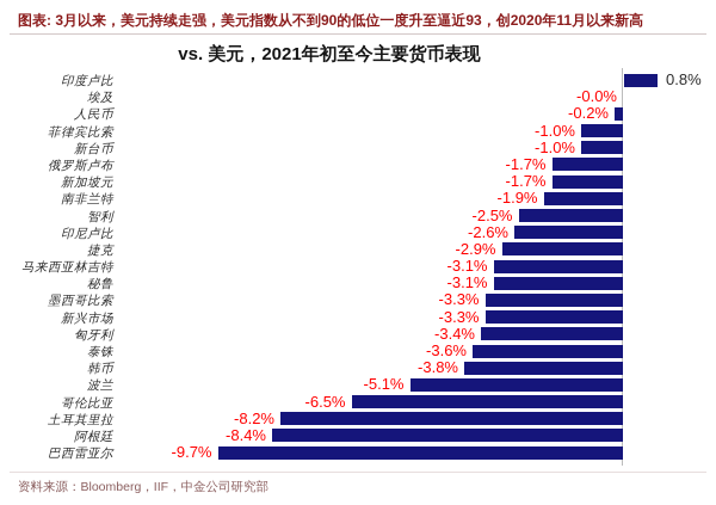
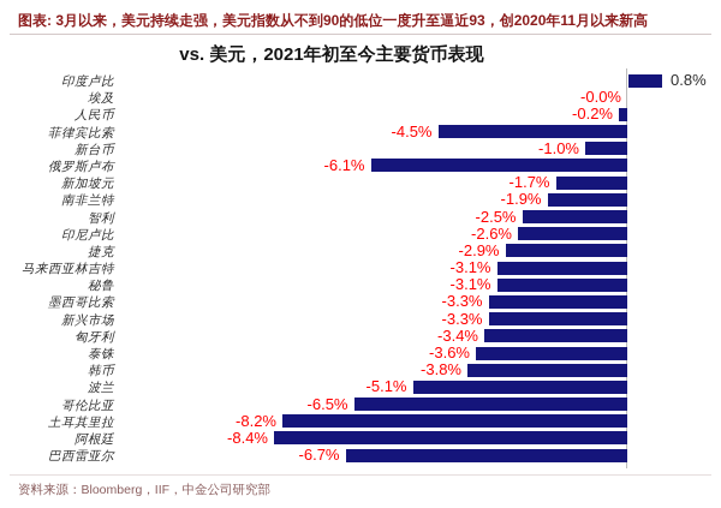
菲律宾比索: -1.0% -> -4.5%
俄罗斯卢布: -1.7% -> -6.1%
巴西雷亚尔: -9.7% -> -6.7%
